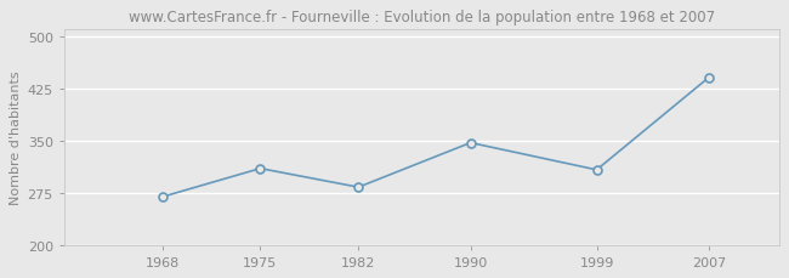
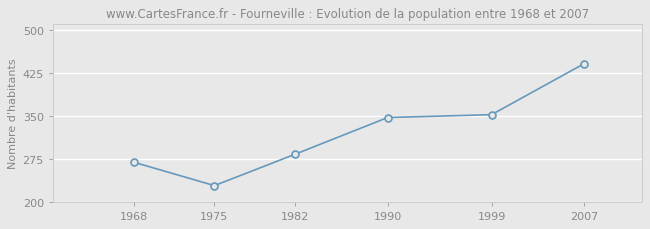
1975: 310 -> 228
1999: 308 -> 352
